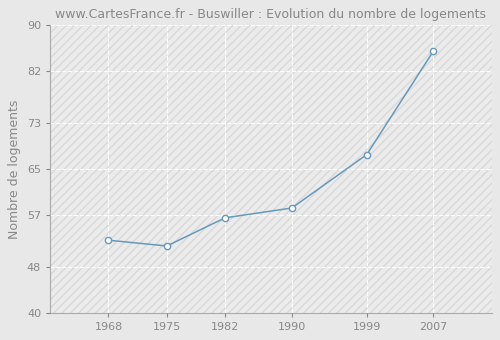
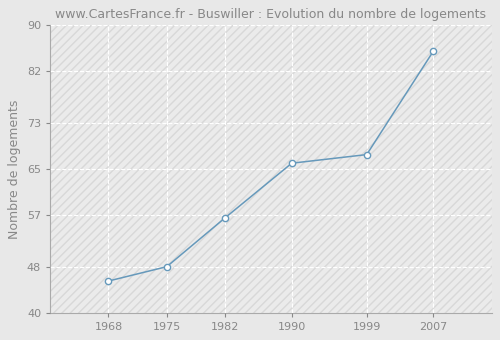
1968: 52.6 -> 45.5
1975: 51.6 -> 48.0
1990: 58.2 -> 66.0
